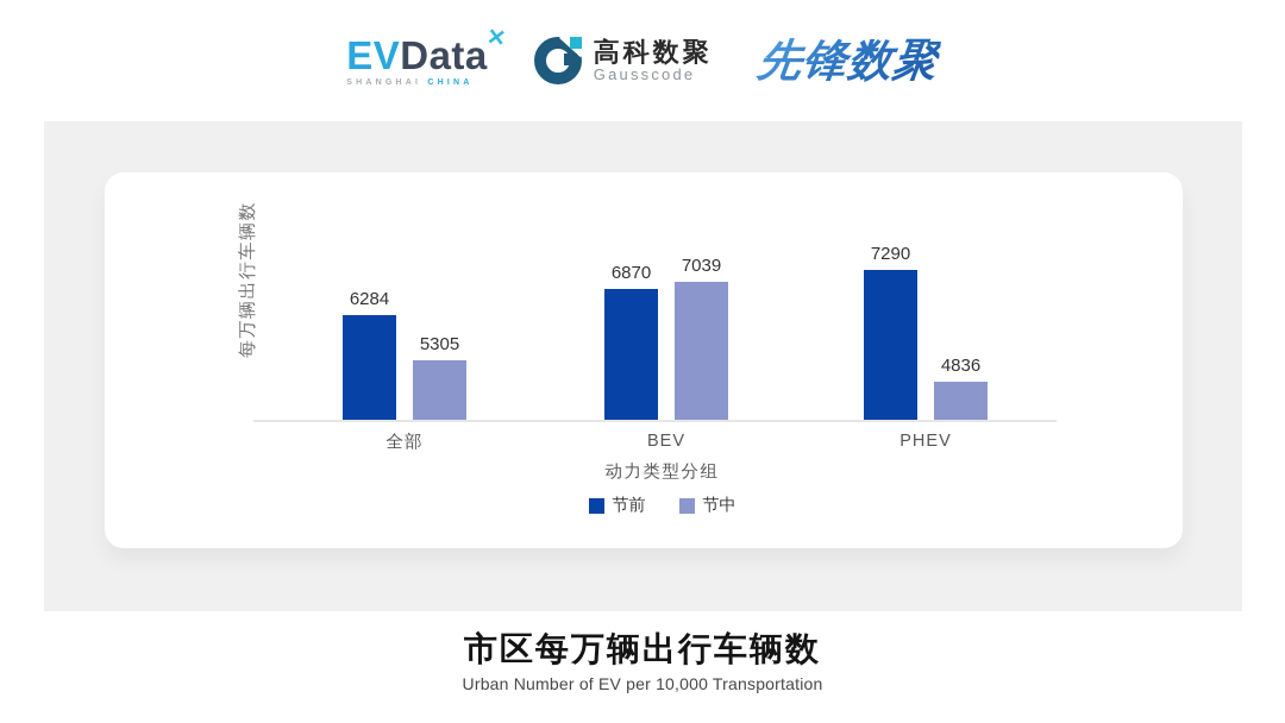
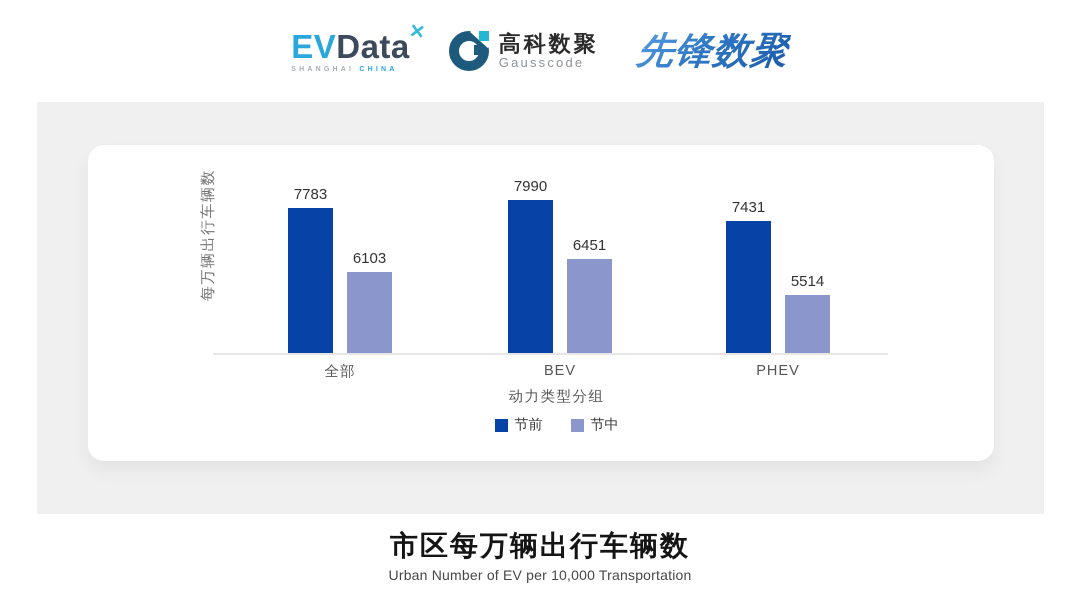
节前/全部: 6284 -> 7783
节中/全部: 5305 -> 6103
节前/BEV: 6870 -> 7990
节中/BEV: 7039 -> 6451
节前/PHEV: 7290 -> 7431
节中/PHEV: 4836 -> 5514
